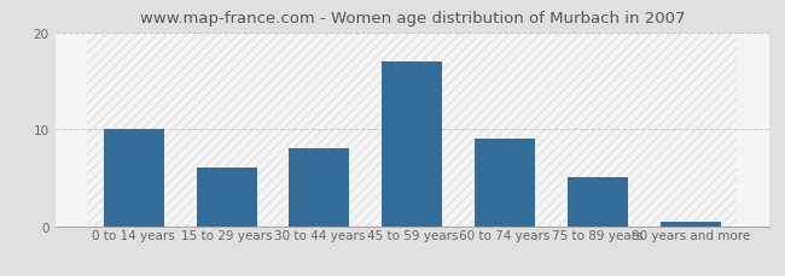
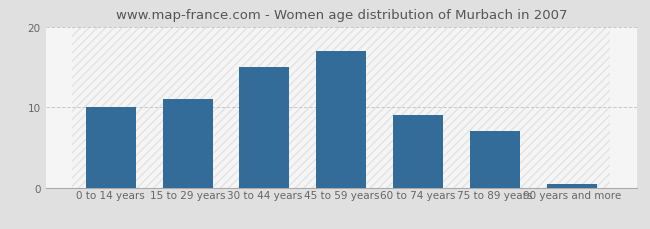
15 to 29 years: 6.0 -> 11.0
30 to 44 years: 8.0 -> 15.0
75 to 89 years: 5.0 -> 7.0
